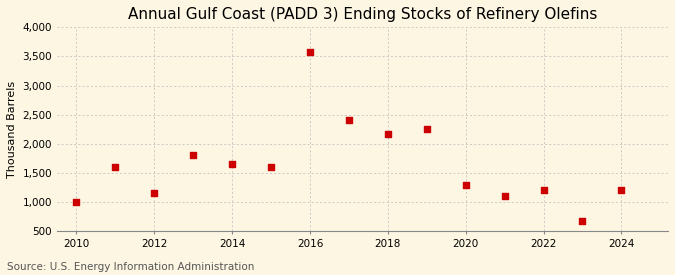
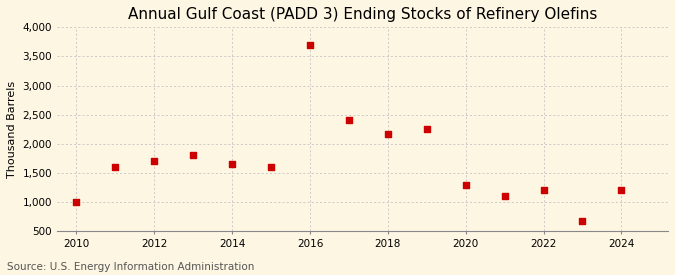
2012: 1,160 -> 1,700
2016: 3,580 -> 3,700
